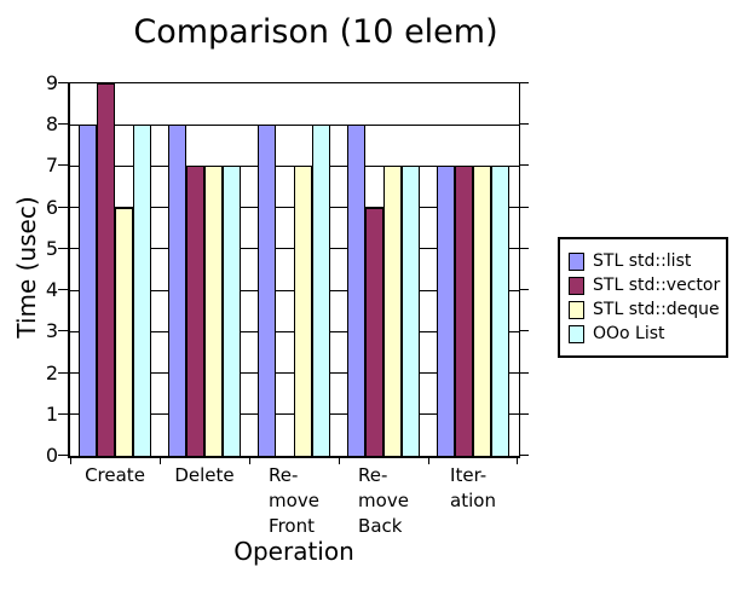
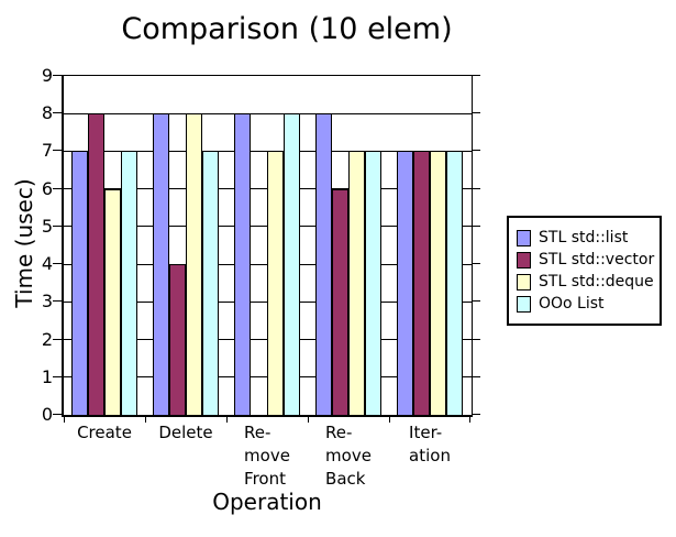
STL std::list/Create: 8 -> 7
STL std::vector/Create: 9 -> 8
OOo List/Create: 8 -> 7
STL std::vector/Delete: 7 -> 4
STL std::deque/Delete: 7 -> 8
